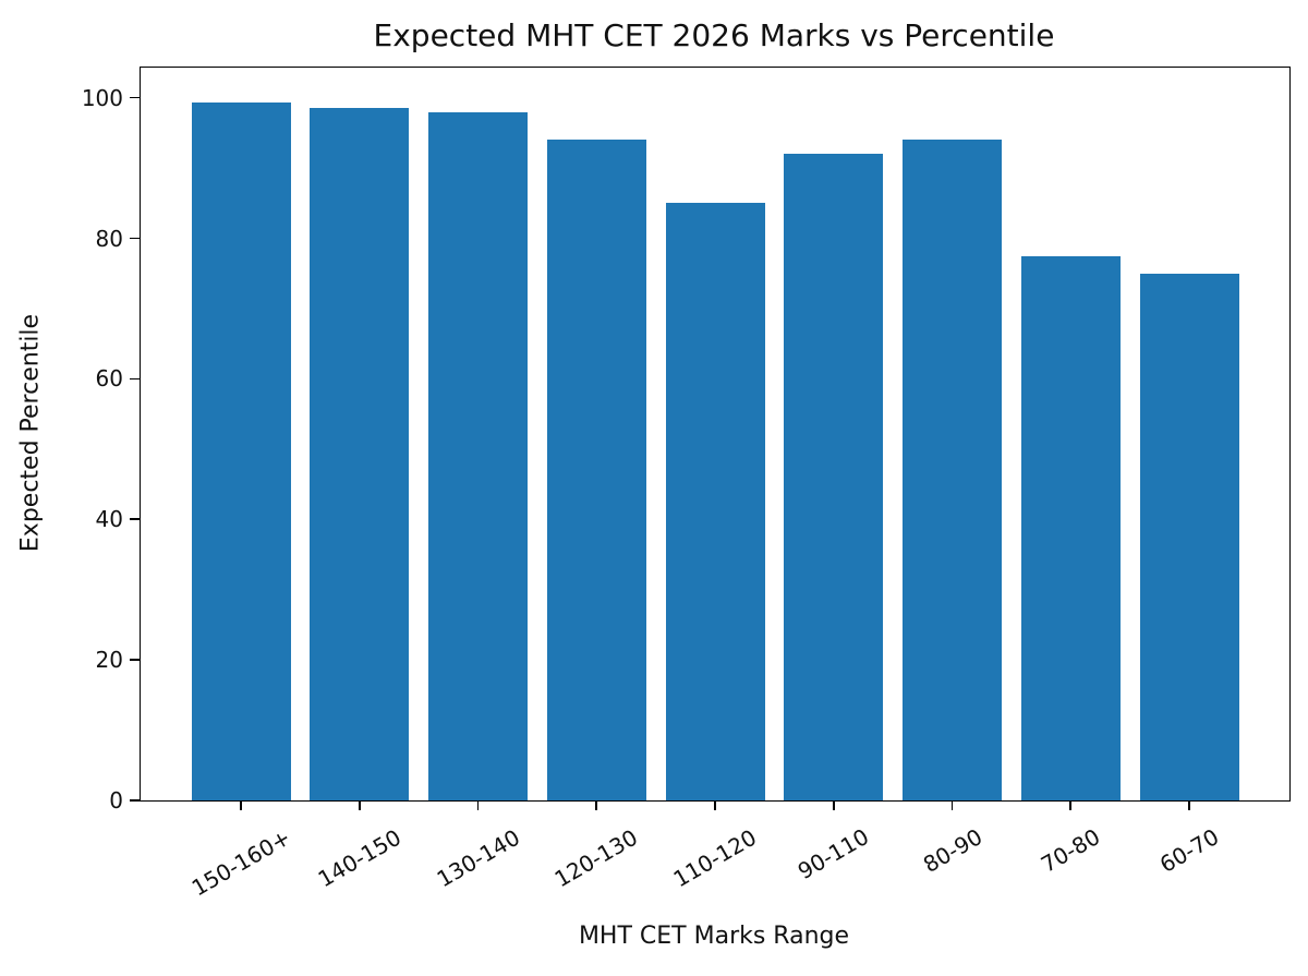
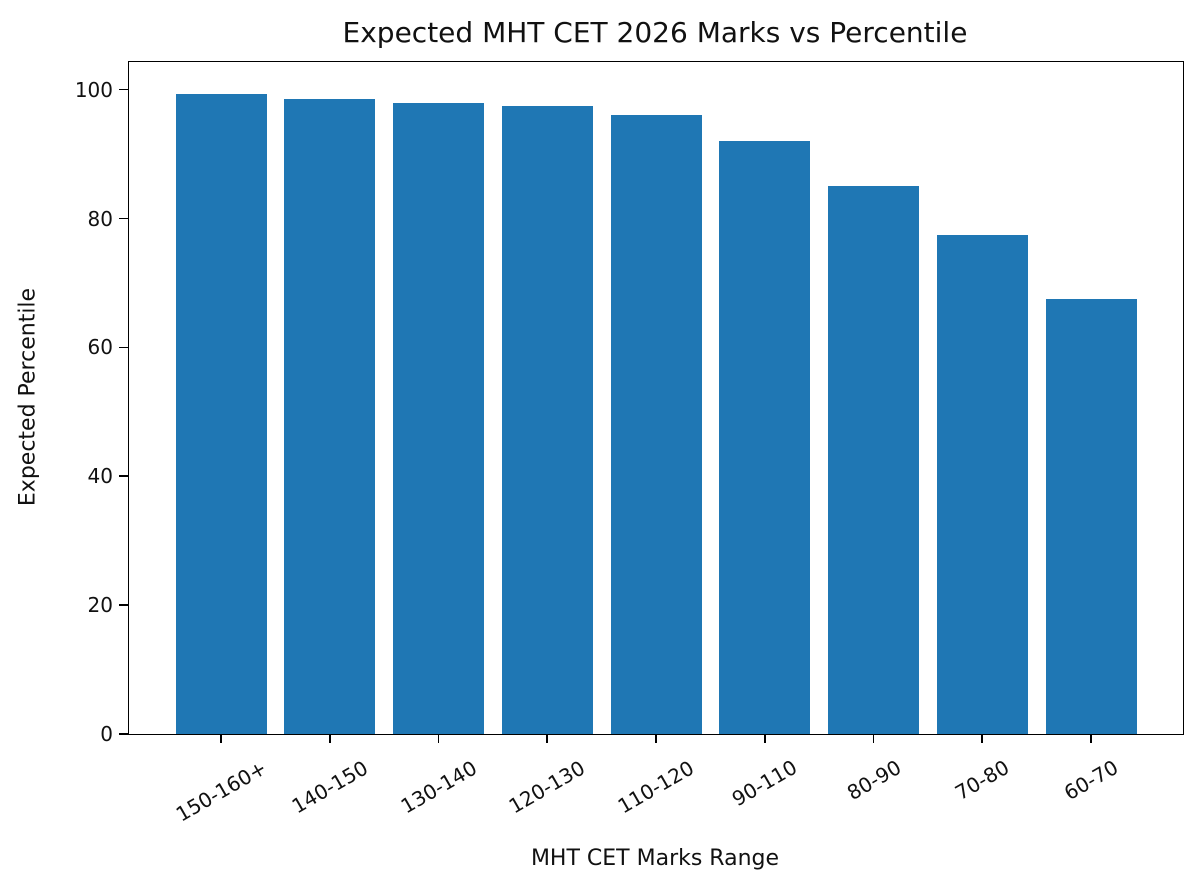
120-130: 94 -> 98
110-120: 85 -> 96
80-90: 94 -> 85
60-70: 75 -> 68
